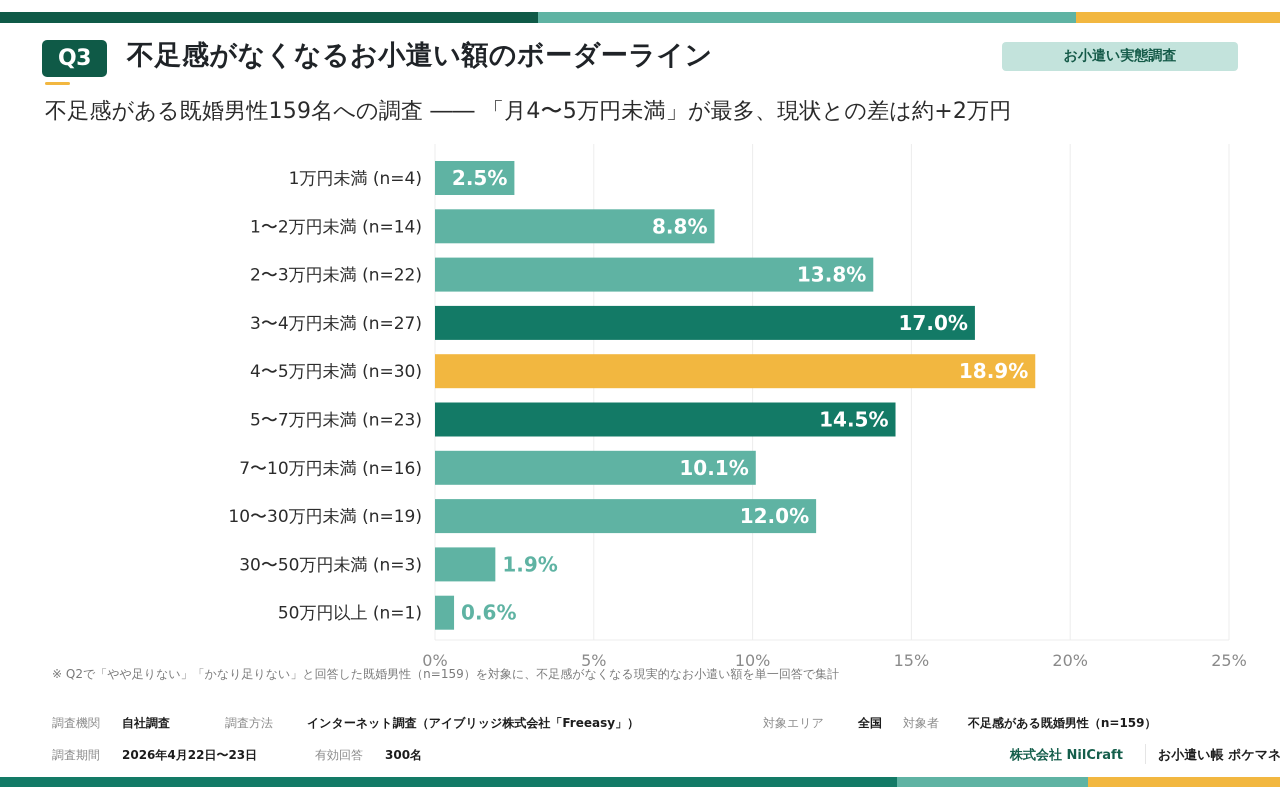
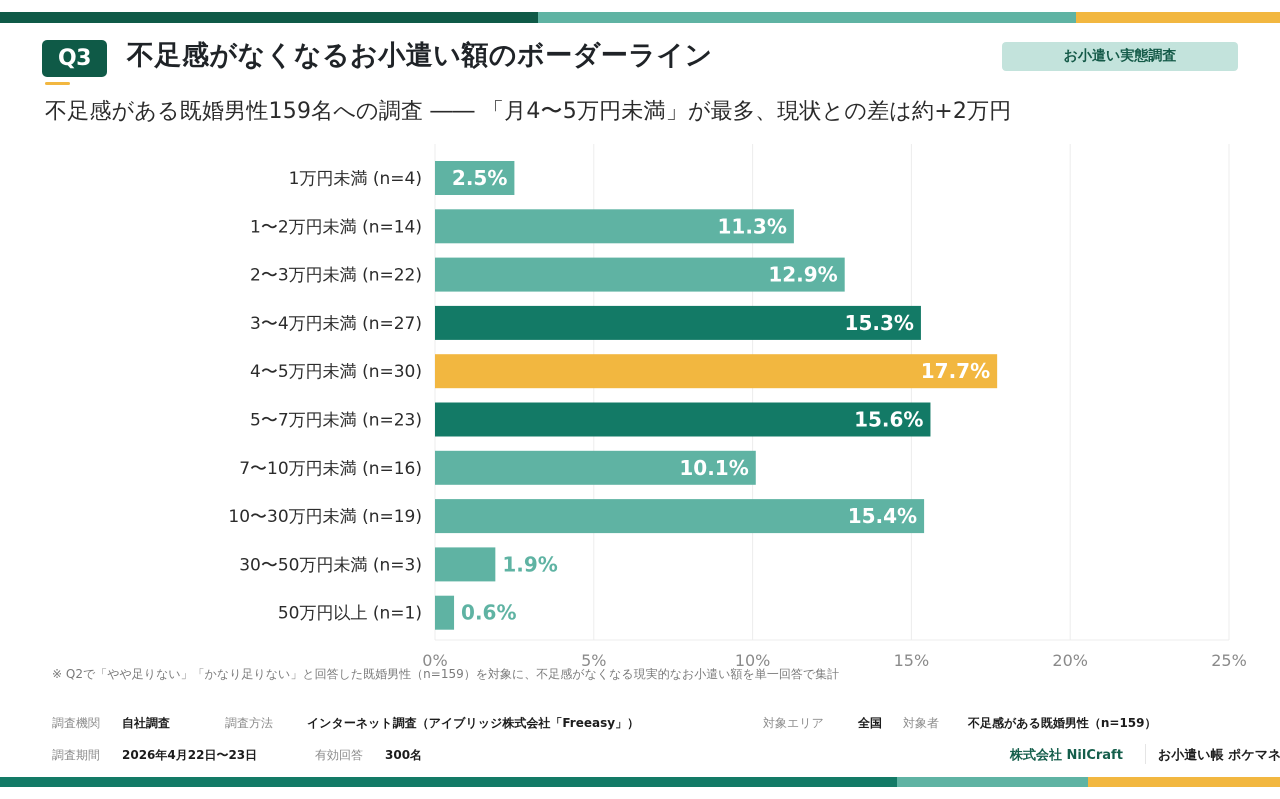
1〜2万円未満 (n=14): 8.8% -> 11.3%
2〜3万円未満 (n=22): 13.8% -> 12.9%
3〜4万円未満 (n=27): 17.0% -> 15.3%
4〜5万円未満 (n=30): 18.9% -> 17.7%
5〜7万円未満 (n=23): 14.5% -> 15.6%
10〜30万円未満 (n=19): 12.0% -> 15.4%
